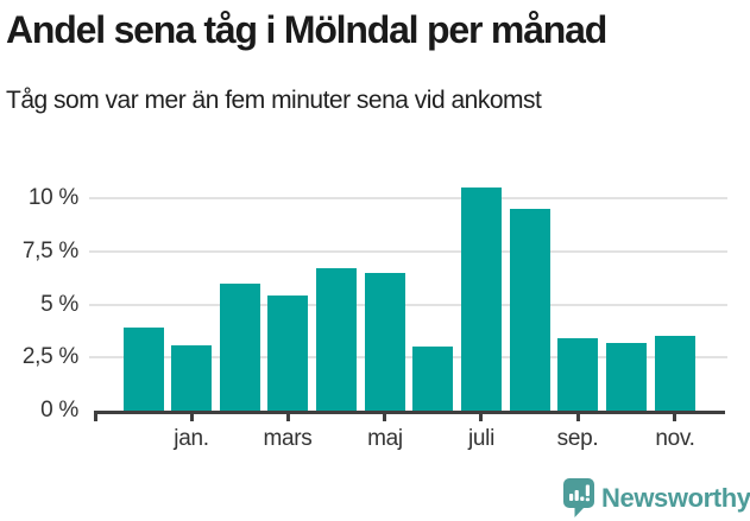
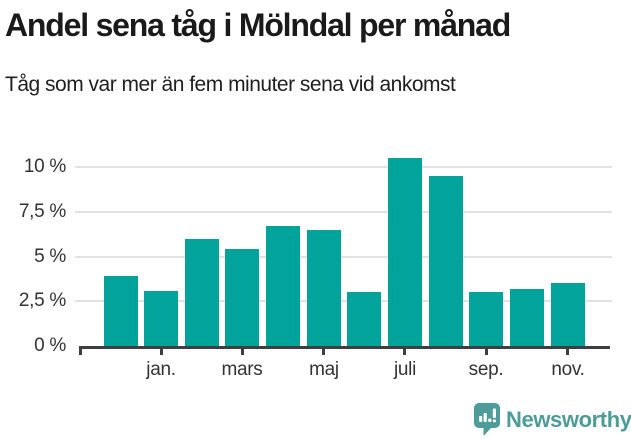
sep.: 3.4% -> 3.0%
